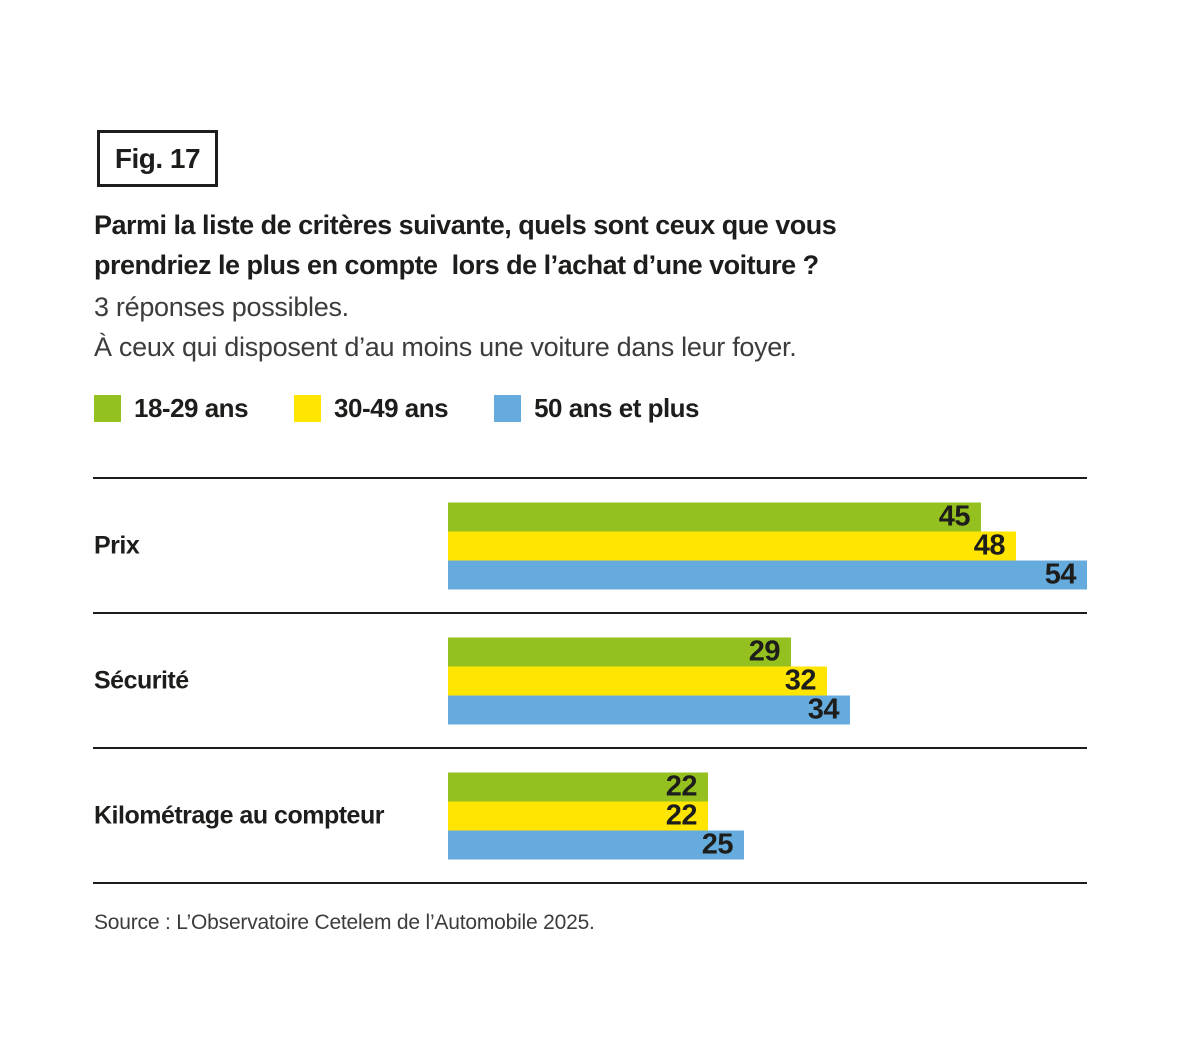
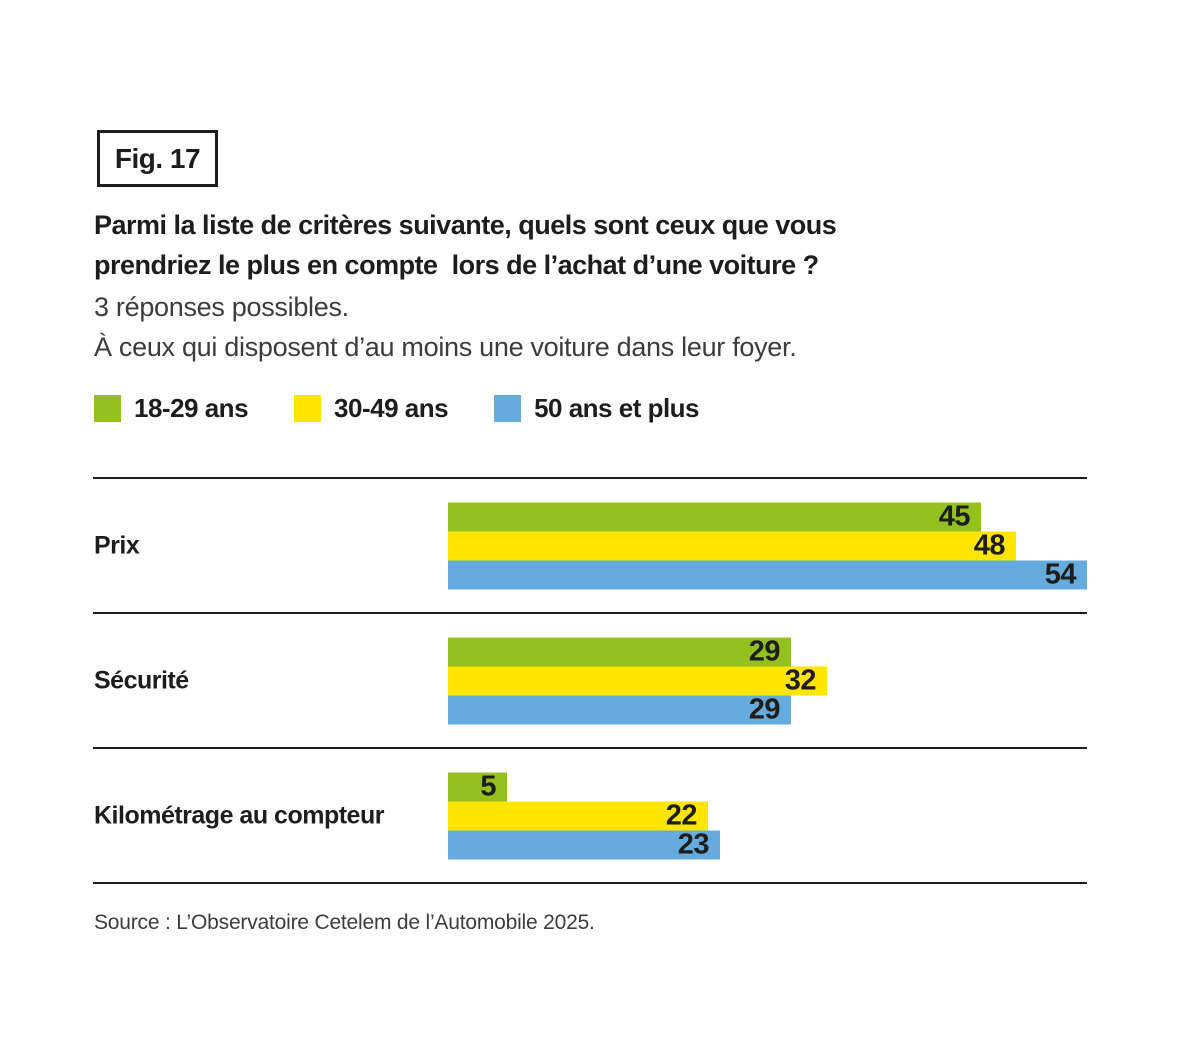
50 ans et plus/Sécurité: 34 -> 29
18-29 ans/Kilométrage au compteur: 22 -> 5
50 ans et plus/Kilométrage au compteur: 25 -> 23
